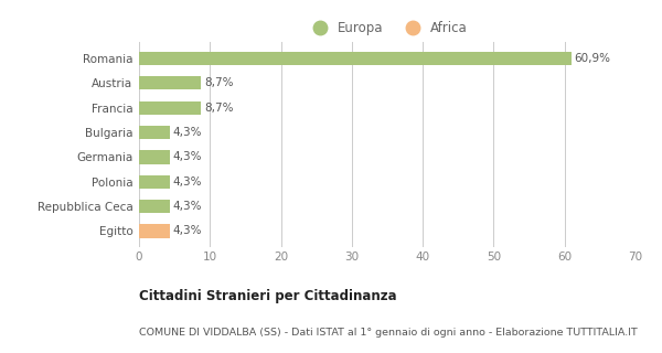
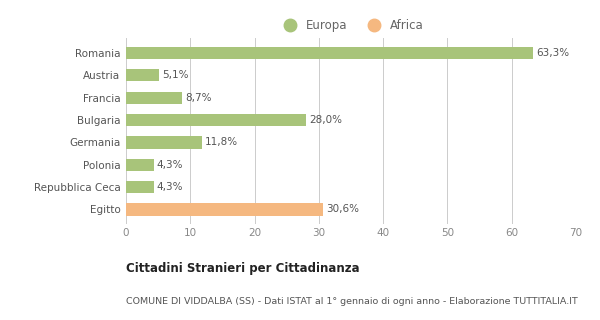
Romania: 60,9% -> 63,3%
Austria: 8,7% -> 5,1%
Bulgaria: 4,3% -> 28,0%
Germania: 4,3% -> 11,8%
Egitto: 4,3% -> 30,6%
